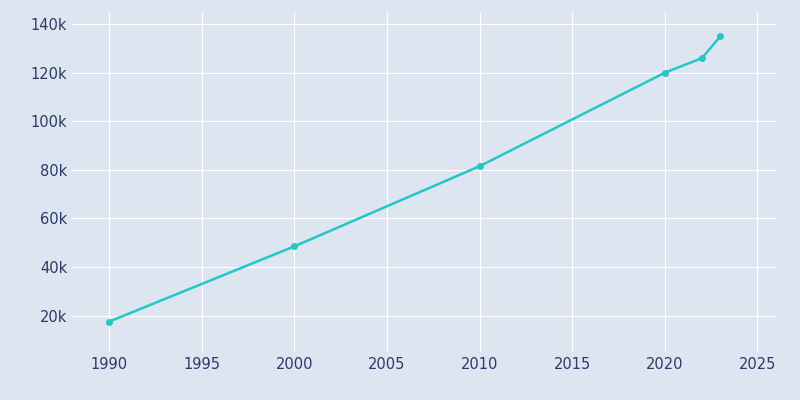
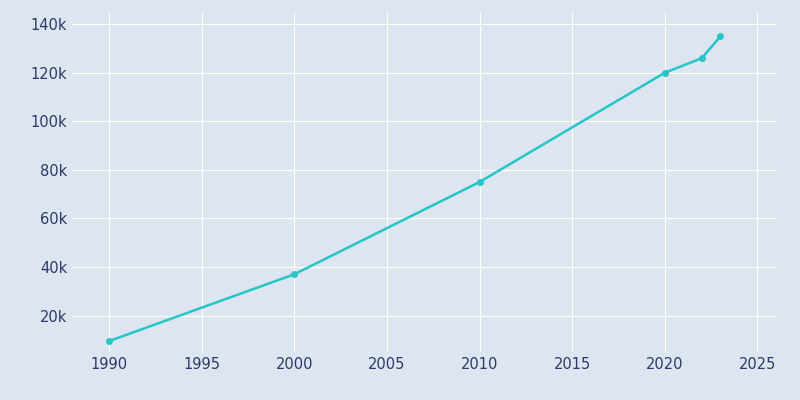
1990: 17.5k -> 9.5k
2000: 48.5k -> 37.0k
2010: 81.5k -> 75.0k
